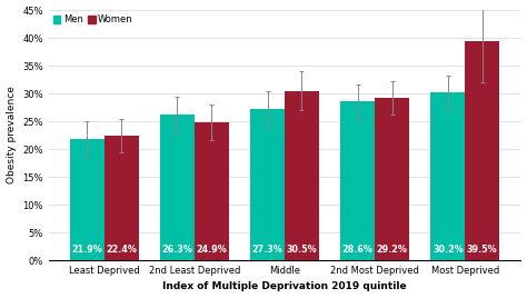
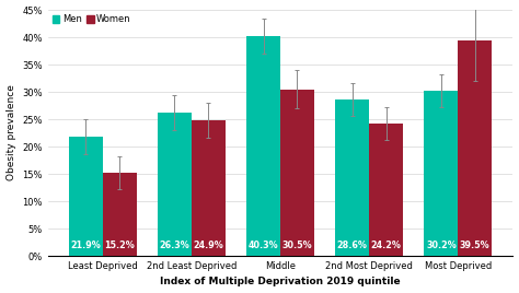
Women/Least Deprived: 22.4% -> 15.2%
Men/Middle: 27.3% -> 40.3%
Women/2nd Most Deprived: 29.2% -> 24.2%
